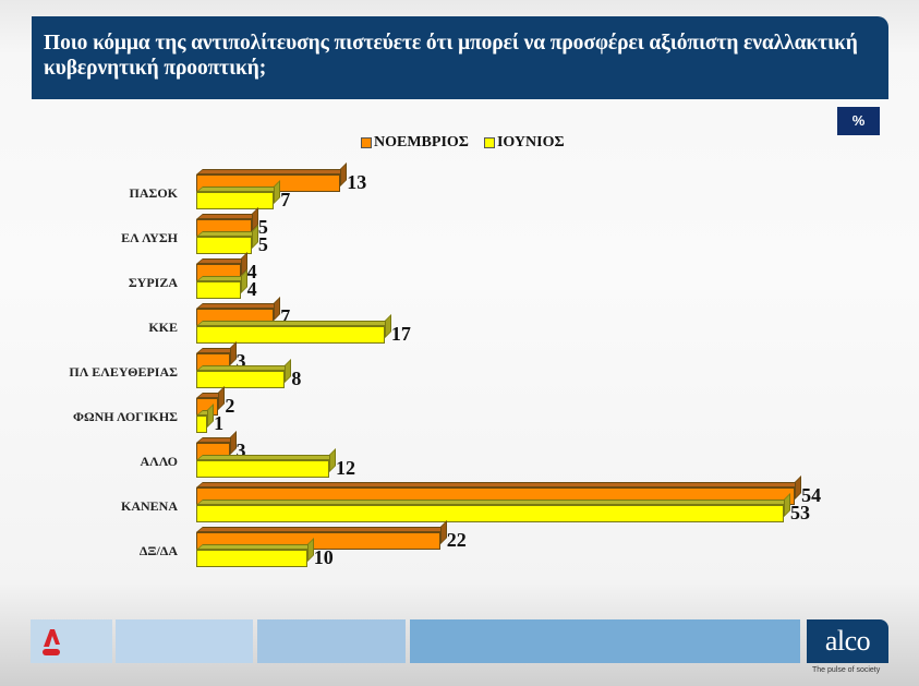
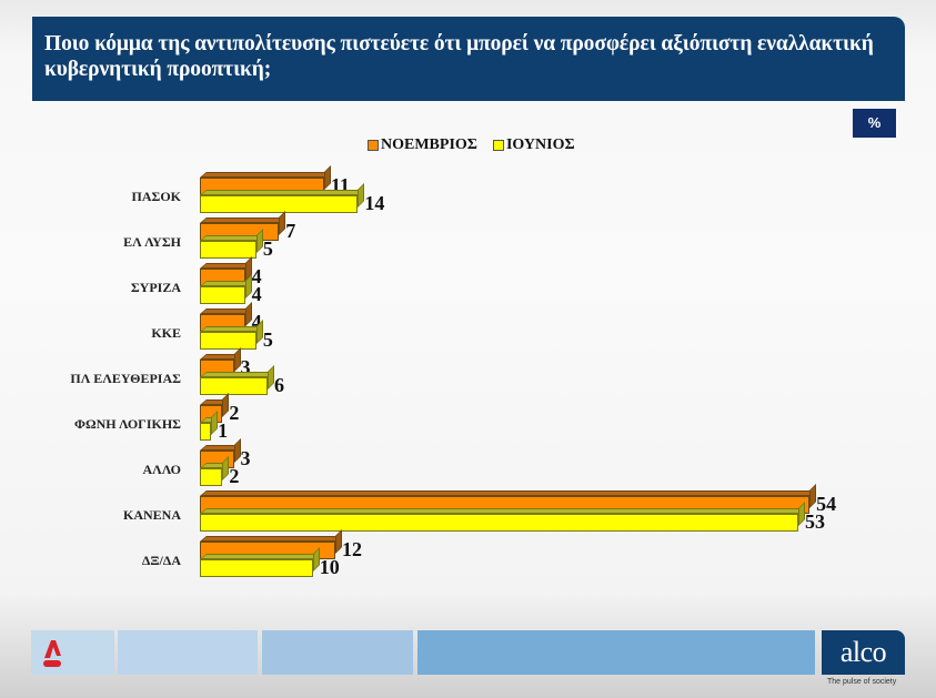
ΝΟΕΜΒΡΙΟΣ/ΠΑΣΟΚ: 13 -> 11
ΙΟΥΝΙΟΣ/ΠΑΣΟΚ: 7 -> 14
ΝΟΕΜΒΡΙΟΣ/ΕΛ ΛΥΣΗ: 5 -> 7
ΝΟΕΜΒΡΙΟΣ/ΚΚΕ: 7 -> 4
ΙΟΥΝΙΟΣ/ΚΚΕ: 17 -> 5
ΙΟΥΝΙΟΣ/ΠΛ ΕΛΕΥΘΕΡΙΑΣ: 8 -> 6
ΙΟΥΝΙΟΣ/ΑΛΛΟ: 12 -> 2
ΝΟΕΜΒΡΙΟΣ/ΔΞ/ΔΑ: 22 -> 12
